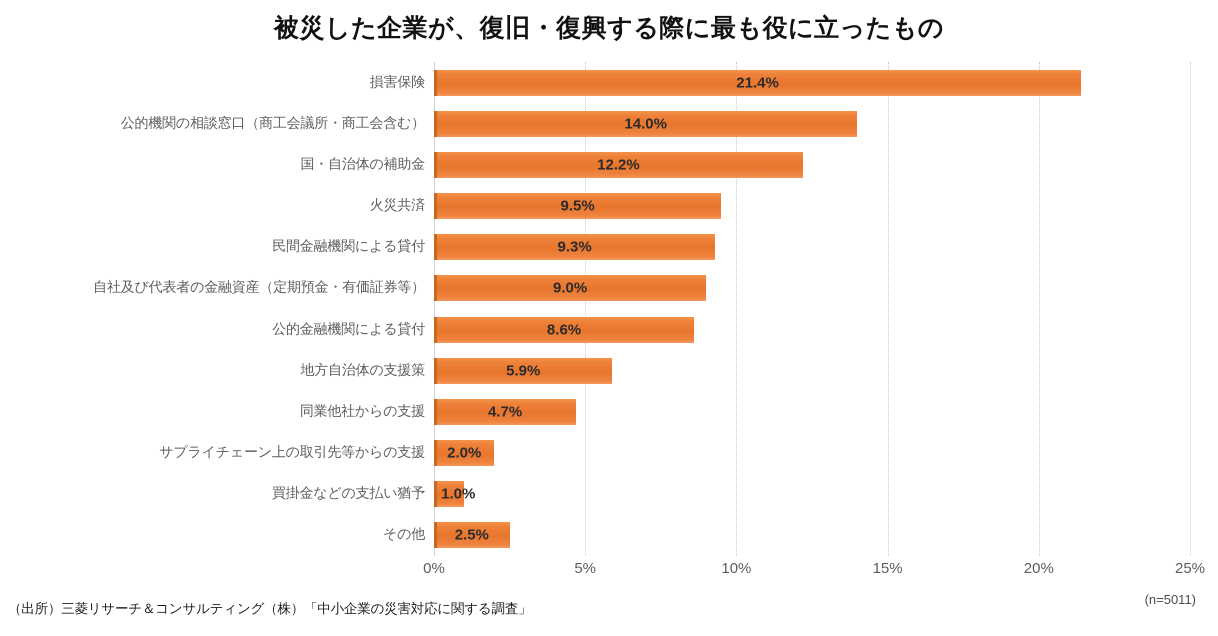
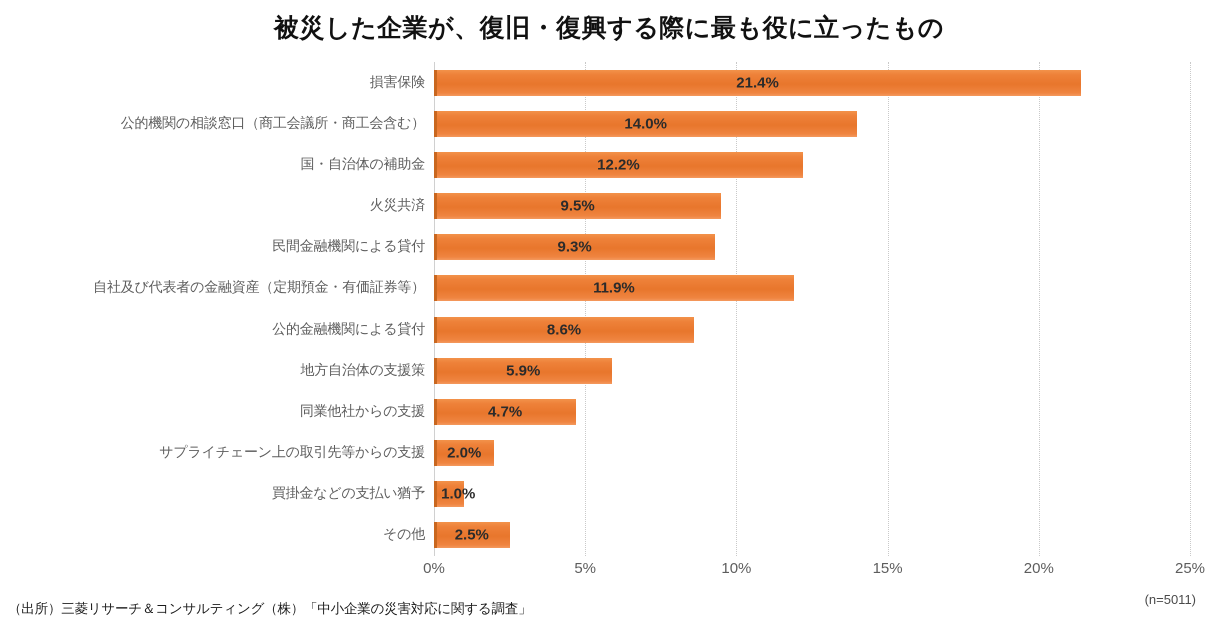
自社及び代表者の金融資産（定期預金・有価証券等）: 9.0% -> 11.9%
